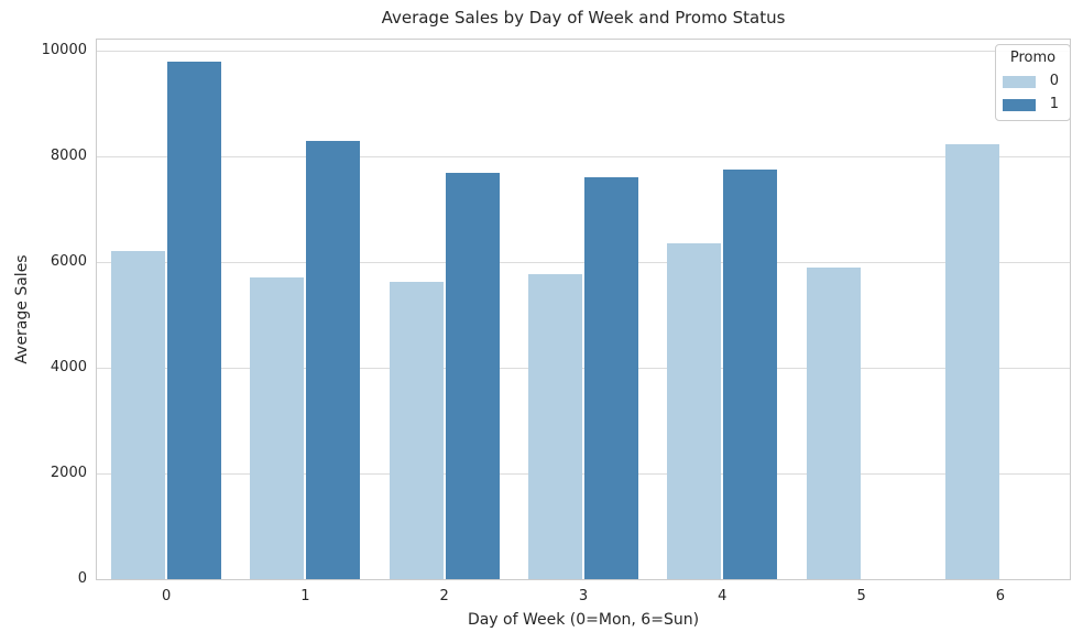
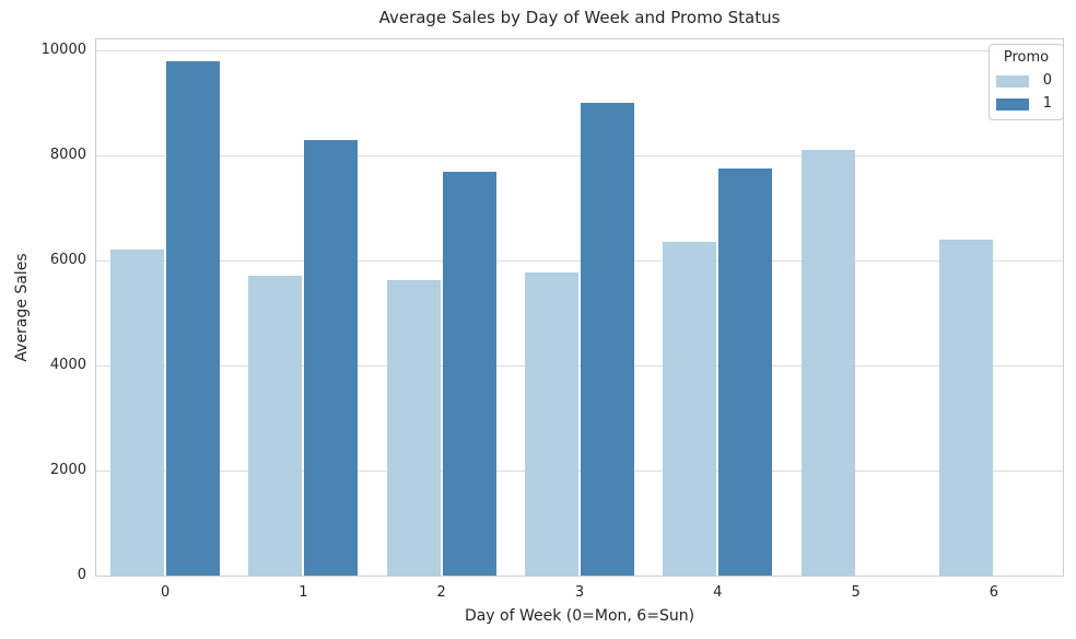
1/3: 7600 -> 9000
0/5: 5900 -> 8100
0/6: 8200 -> 6400
